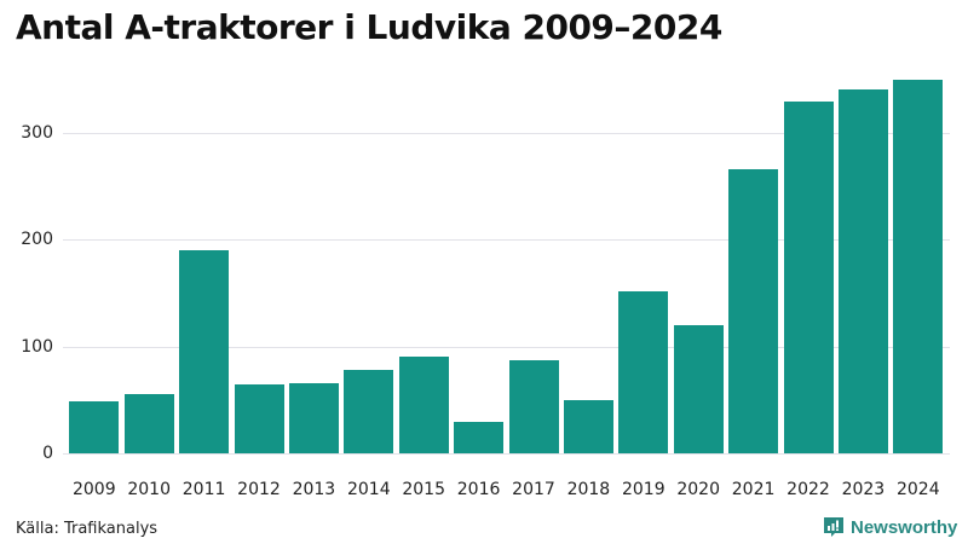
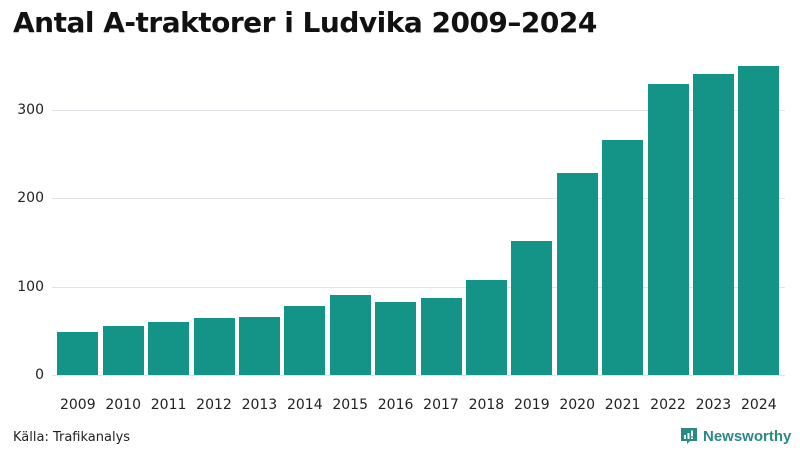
2011: 190 -> 60
2016: 30 -> 80
2018: 50 -> 110
2020: 120 -> 230
